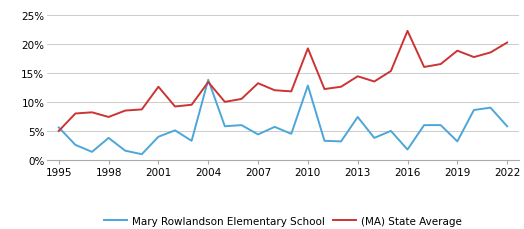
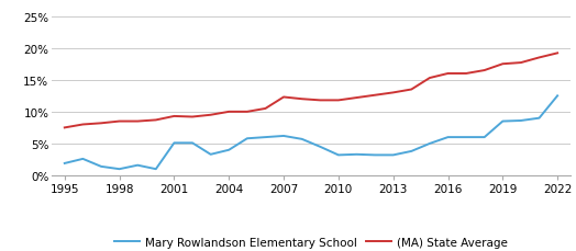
Mary Rowlandson Elementary School/1995: 5.6% -> 1.9%
(MA) State Average/1995: 5.0% -> 7.5%
Mary Rowlandson Elementary School/1998: 3.8% -> 1.0%
(MA) State Average/1998: 7.4% -> 8.5%
Mary Rowlandson Elementary School/2001: 4.0% -> 5.1%
(MA) State Average/2001: 12.6% -> 9.3%
Mary Rowlandson Elementary School/2004: 13.8% -> 4.0%
(MA) State Average/2004: 13.4% -> 10.0%
Mary Rowlandson Elementary School/2007: 4.4% -> 6.2%
(MA) State Average/2007: 13.2% -> 12.3%
Mary Rowlandson Elementary School/2010: 12.8% -> 3.2%
(MA) State Average/2010: 19.2% -> 11.8%
Mary Rowlandson Elementary School/2013: 7.4% -> 3.2%
(MA) State Average/2013: 14.4% -> 13.0%
Mary Rowlandson Elementary School/2016: 1.8% -> 6.0%
(MA) State Average/2016: 22.2% -> 16.0%
Mary Rowlandson Elementary School/2019: 3.2% -> 8.5%
(MA) State Average/2019: 18.8% -> 17.5%
Mary Rowlandson Elementary School/2022: 5.8% -> 12.5%
(MA) State Average/2022: 20.2% -> 19.2%
